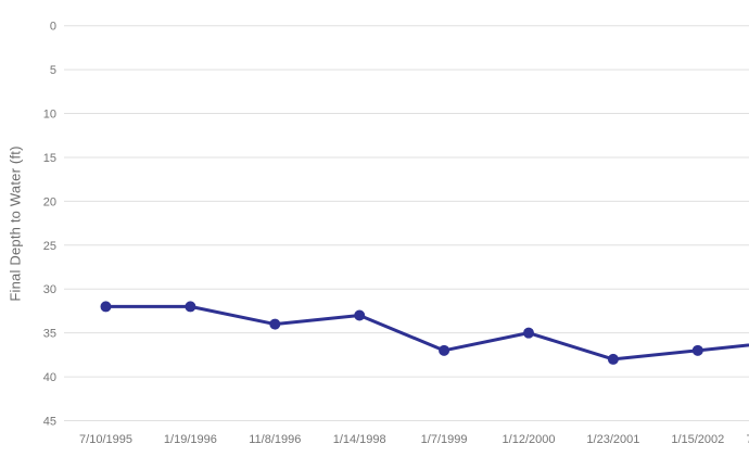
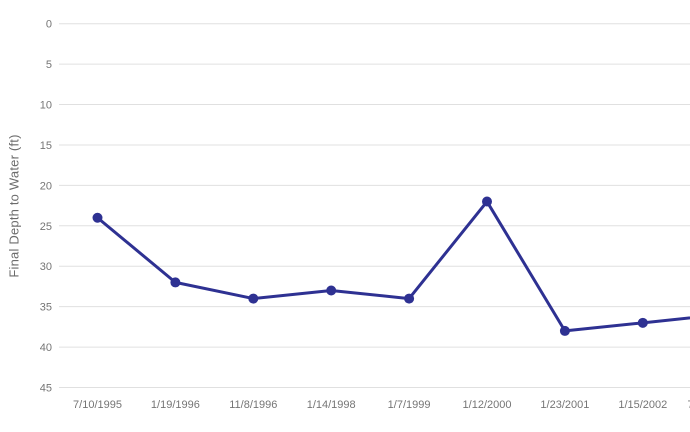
7/10/1995: 32 -> 24
1/7/1999: 37 -> 34
1/12/2000: 35 -> 22
